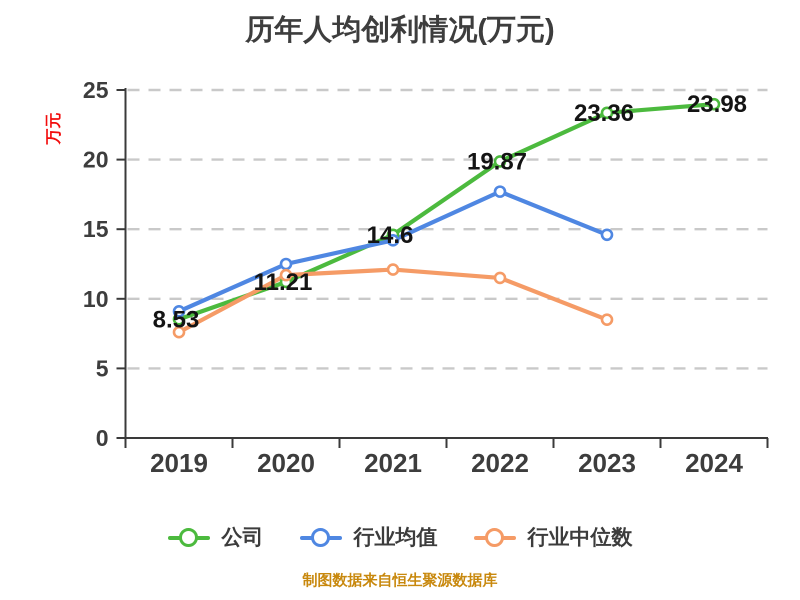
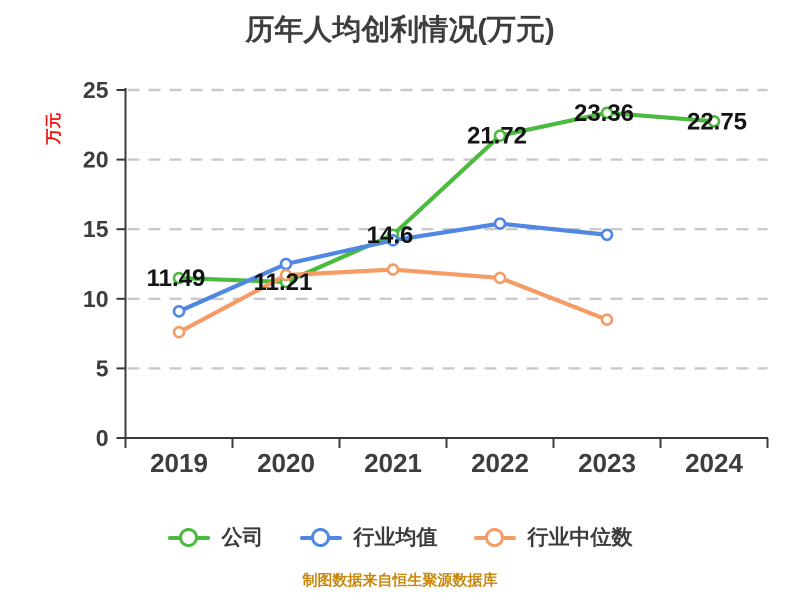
公司/2019: 8.53 -> 11.49
公司/2022: 19.87 -> 21.72
行业均值/2022: 17.7 -> 15.4
公司/2024: 23.98 -> 22.75
